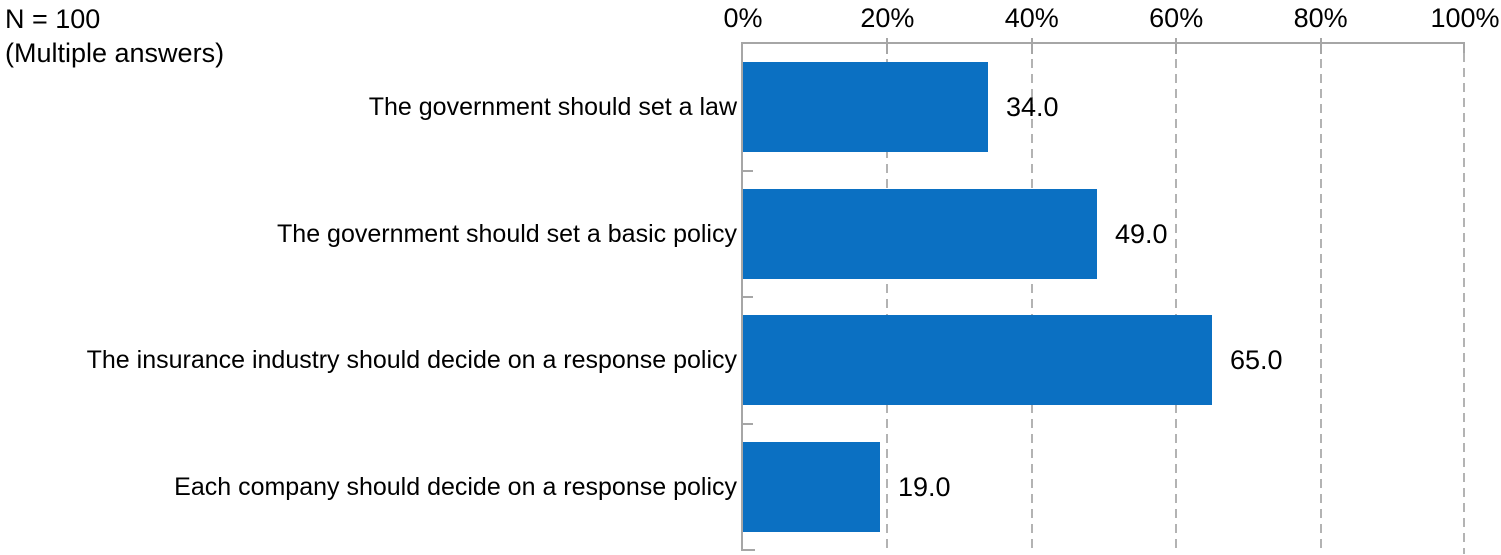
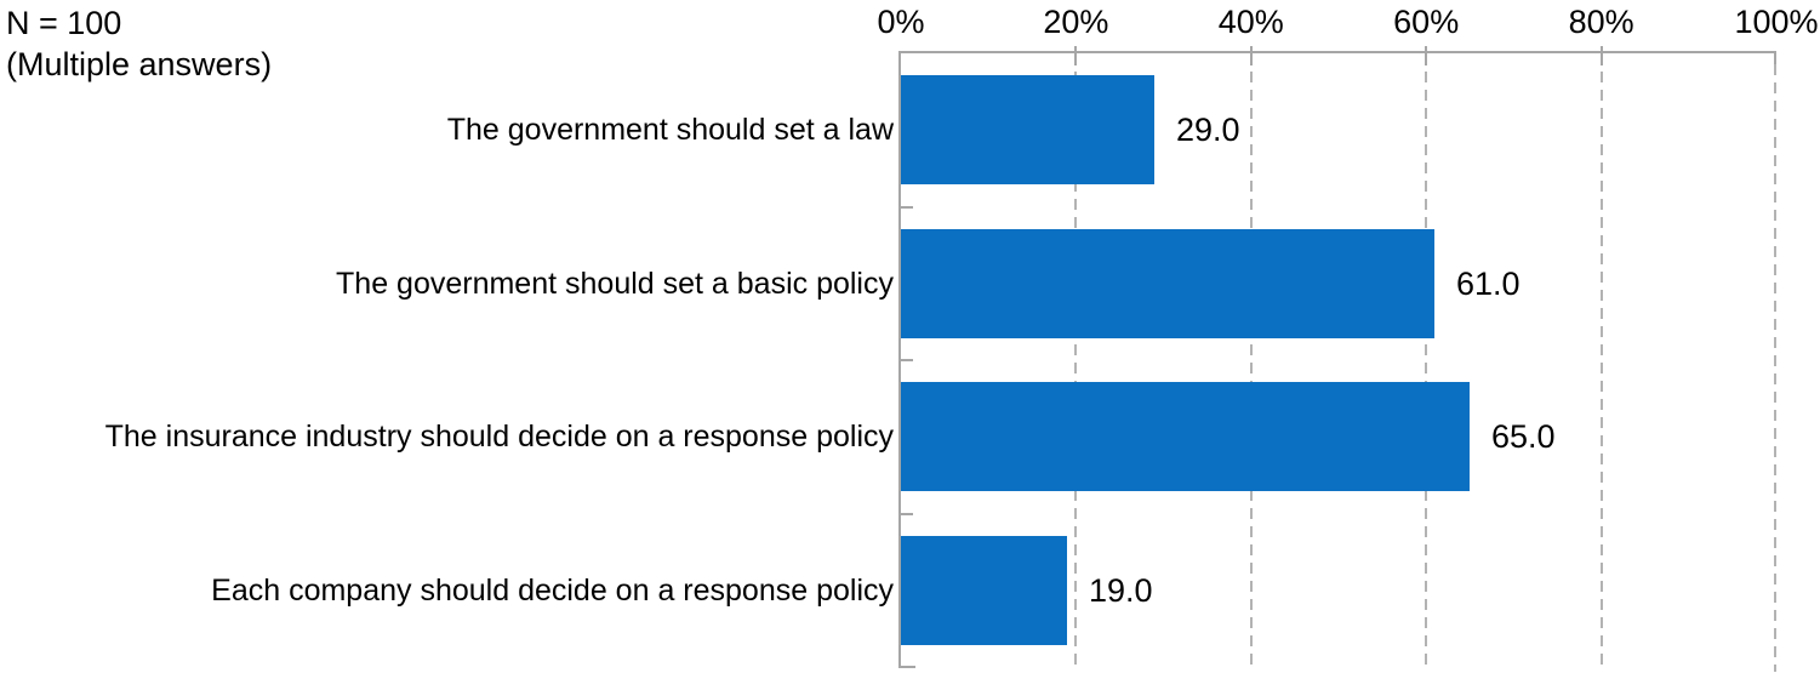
The government should set a law: 34.0 -> 29.0
The government should set a basic policy: 49.0 -> 61.0
